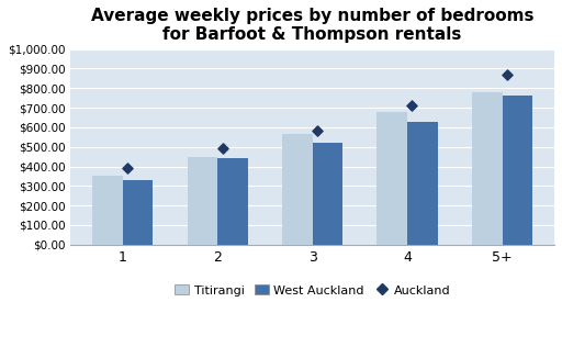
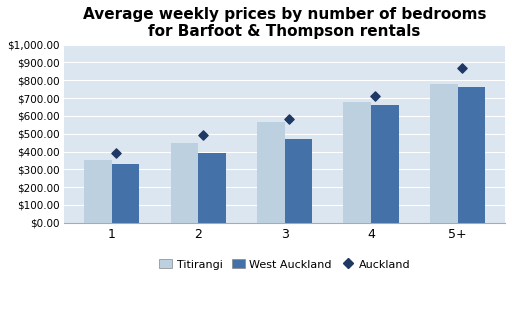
West Auckland/2: $440 -> $390
West Auckland/3: $520 -> $470
West Auckland/4: $630 -> $660
